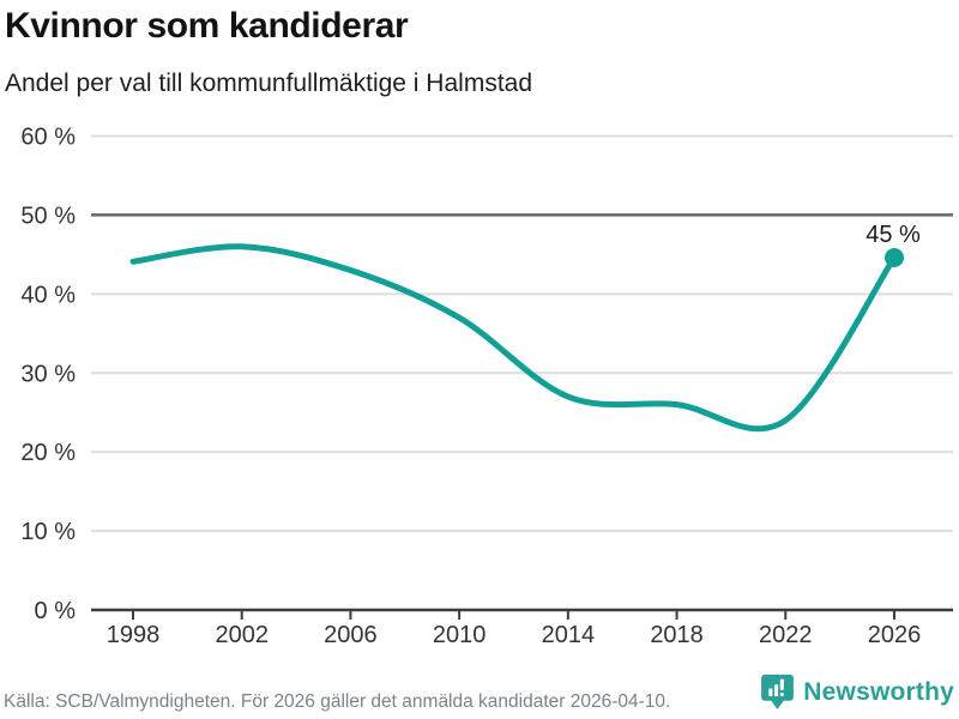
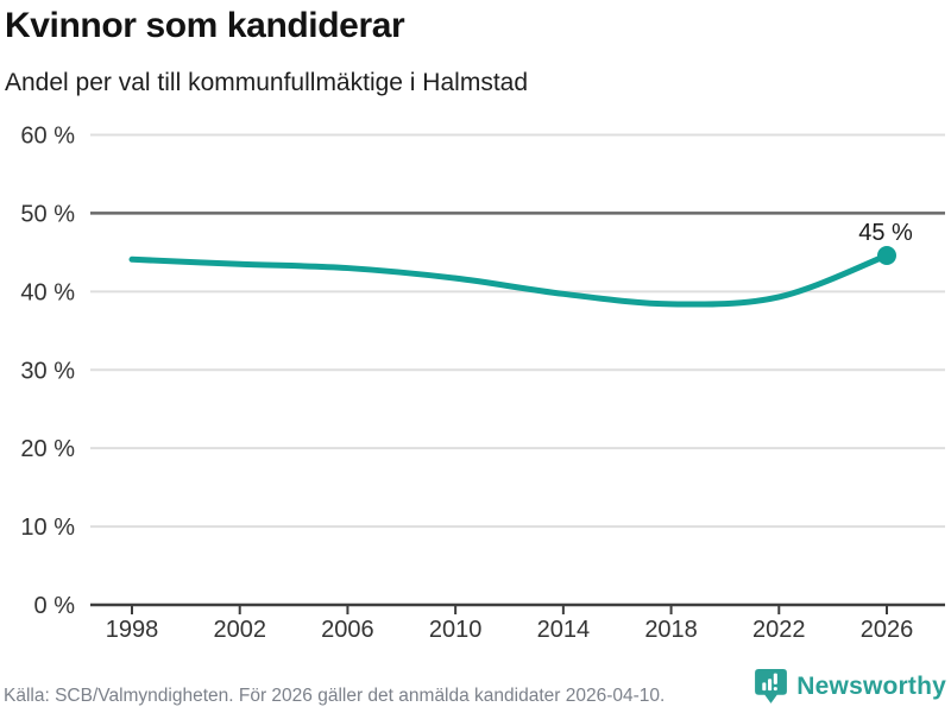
2002: 46% -> 44%
2010: 37% -> 42%
2014: 27% -> 40%
2018: 26% -> 38%
2022: 24% -> 39%
